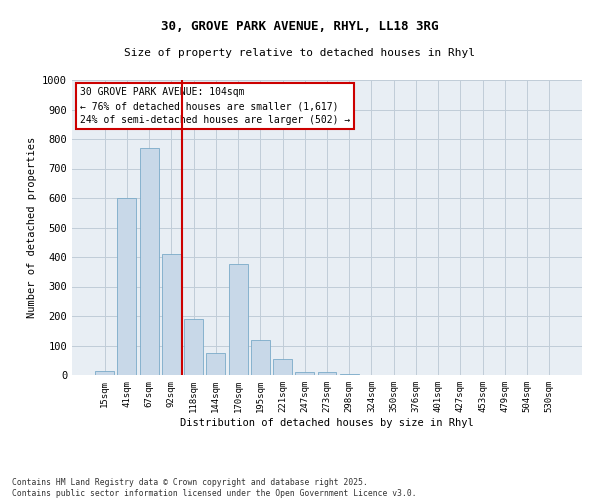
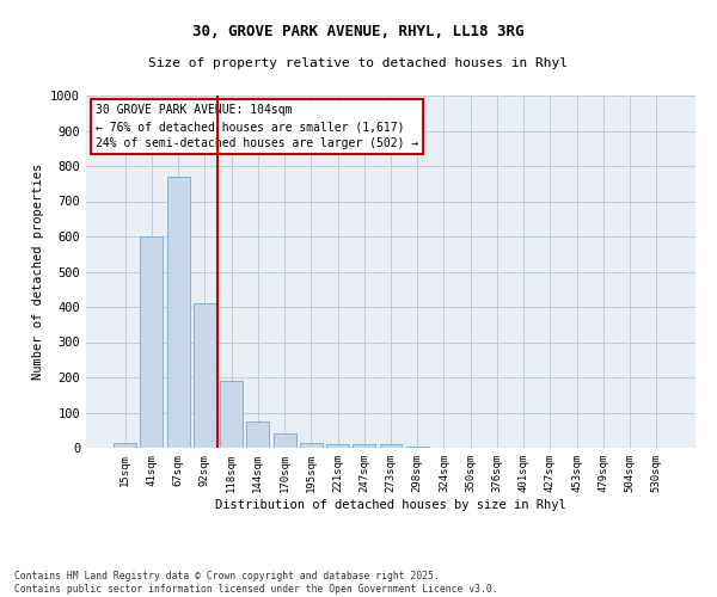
170sqm: 375 -> 40
195sqm: 120 -> 15
221sqm: 55 -> 10
